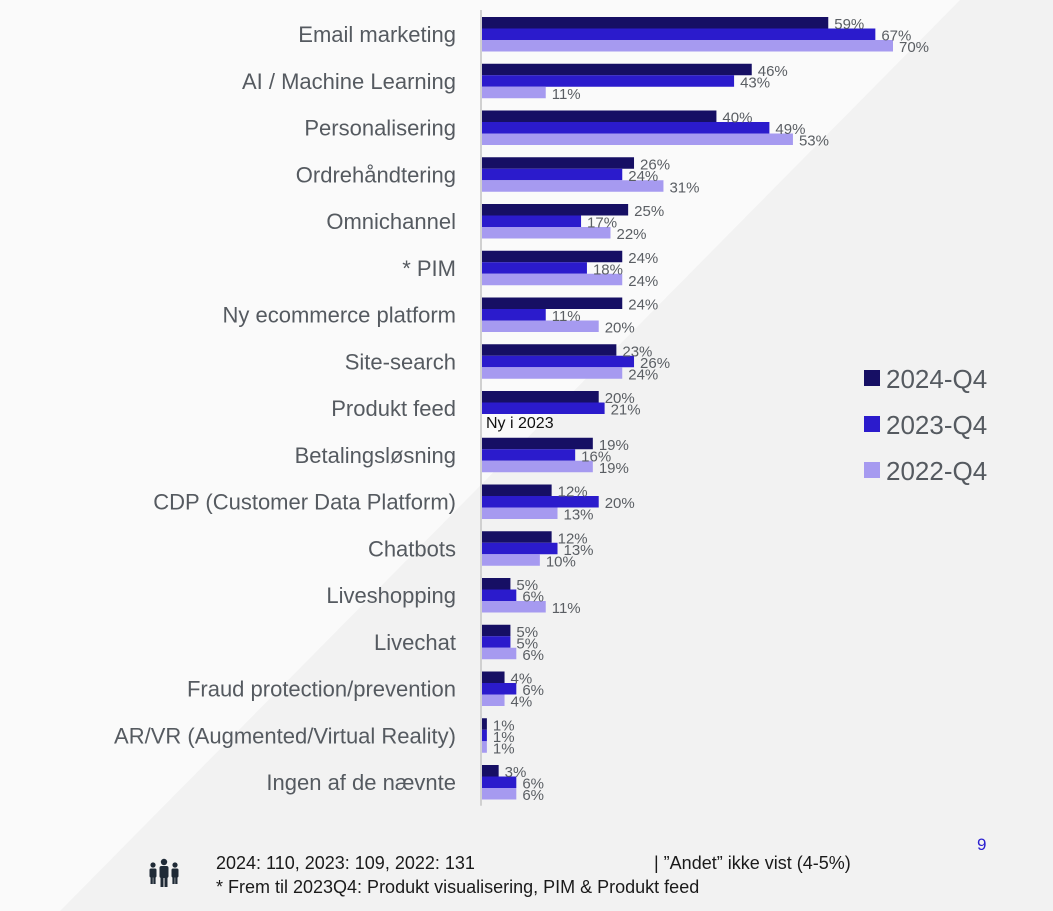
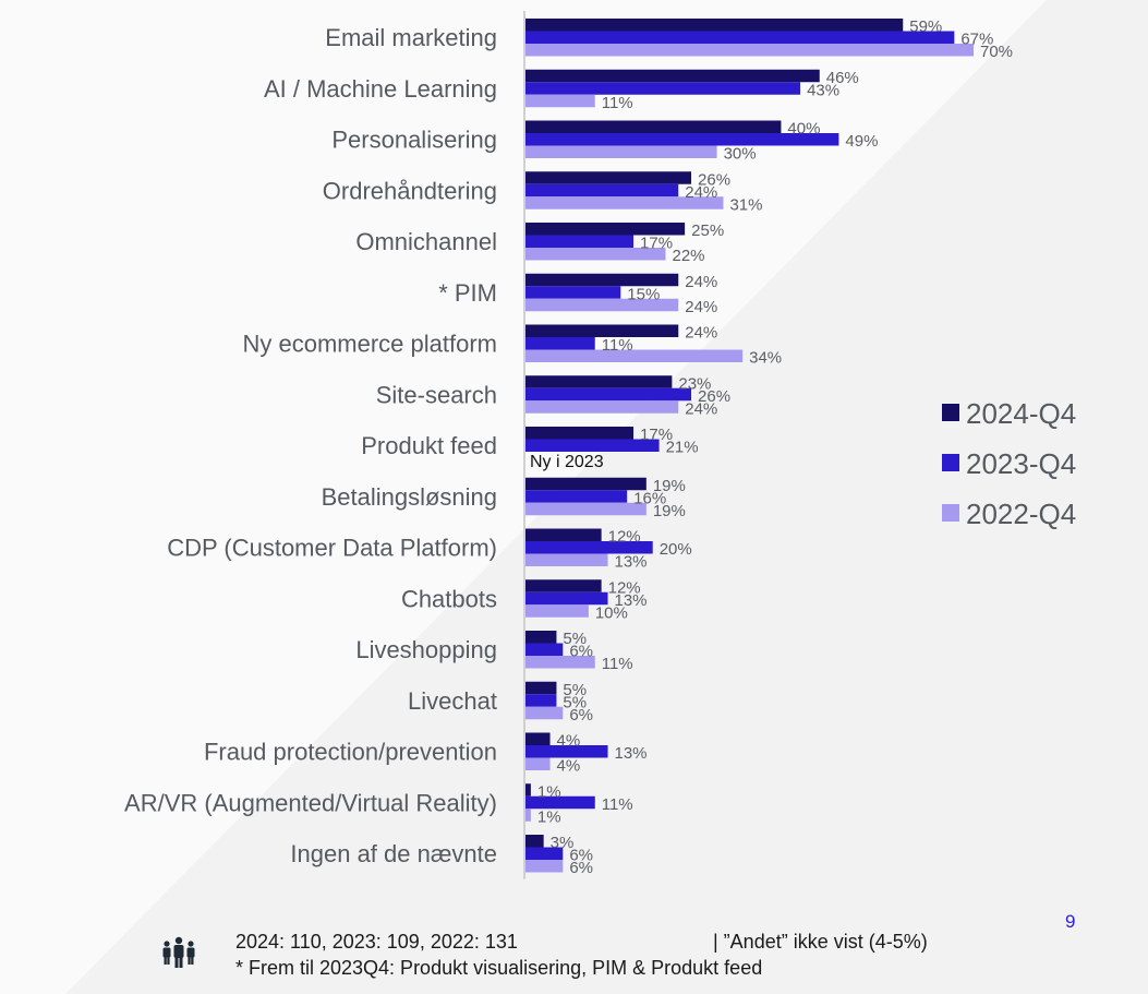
2022-Q4/Personalisering: 53% -> 30%
2023-Q4/* PIM: 18% -> 15%
2022-Q4/Ny ecommerce platform: 20% -> 34%
2024-Q4/Produkt feed: 20% -> 17%
2023-Q4/Fraud protection/prevention: 6% -> 13%
2023-Q4/AR/VR (Augmented/Virtual Reality): 1% -> 11%
